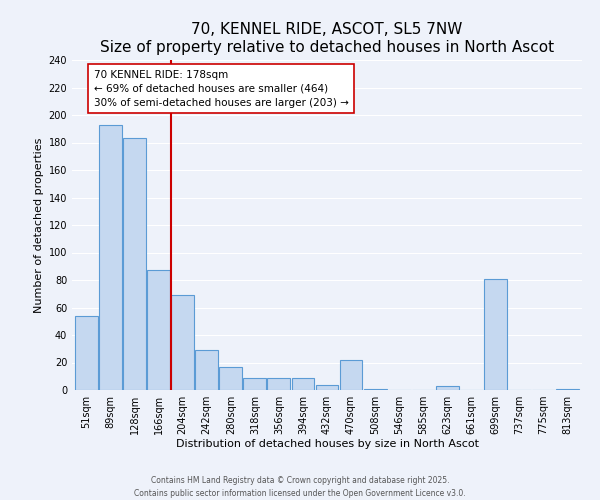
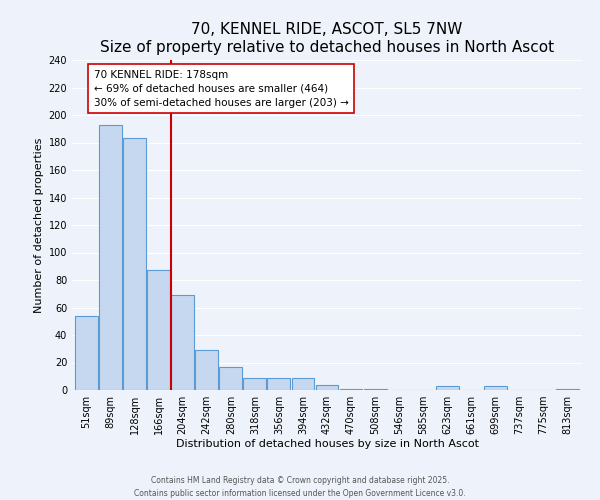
470sqm: 22 -> 1
699sqm: 81 -> 3
